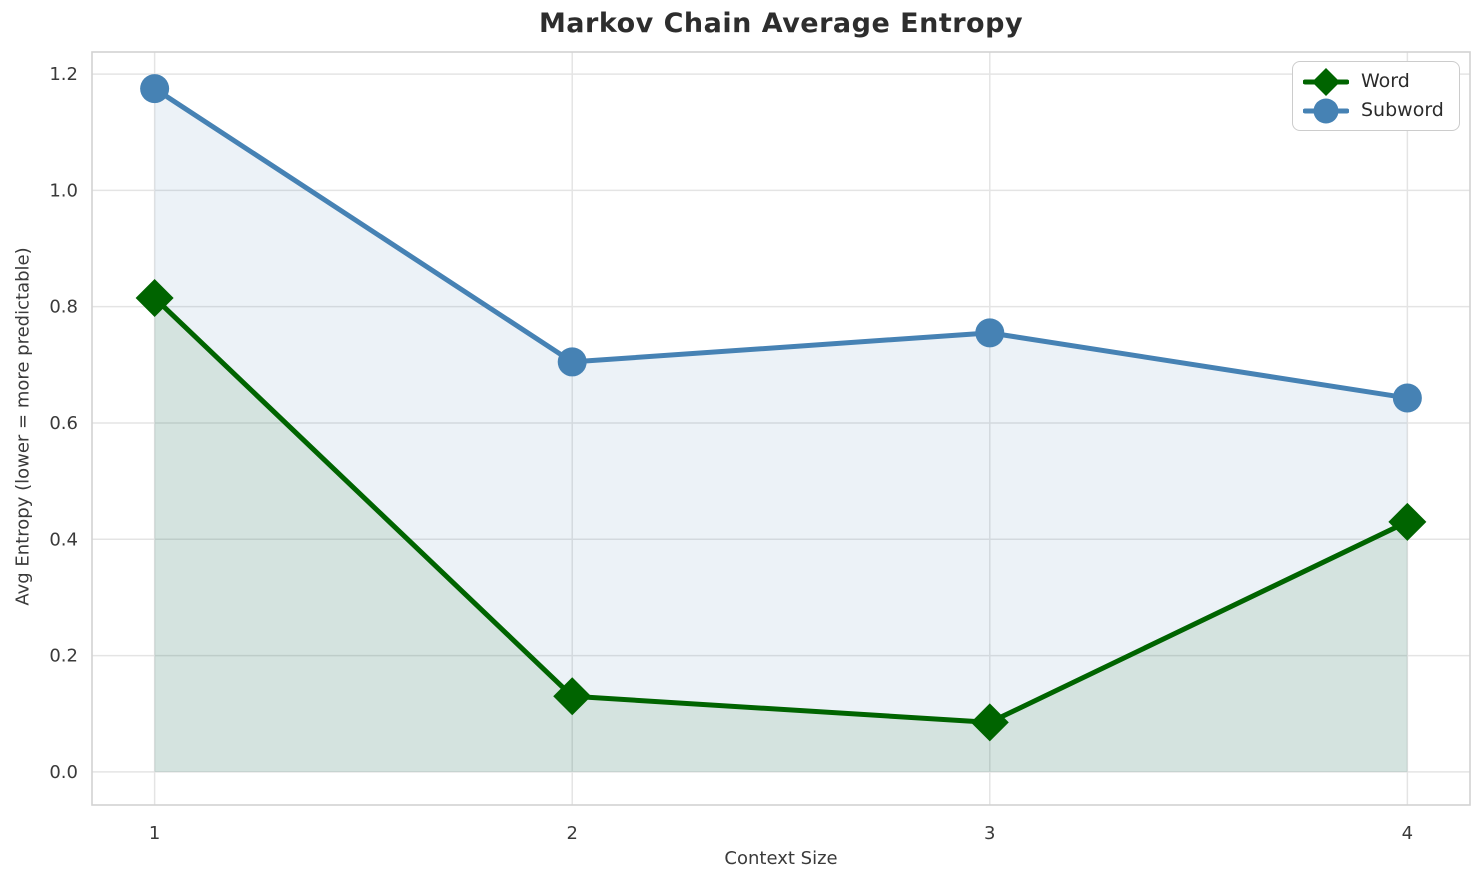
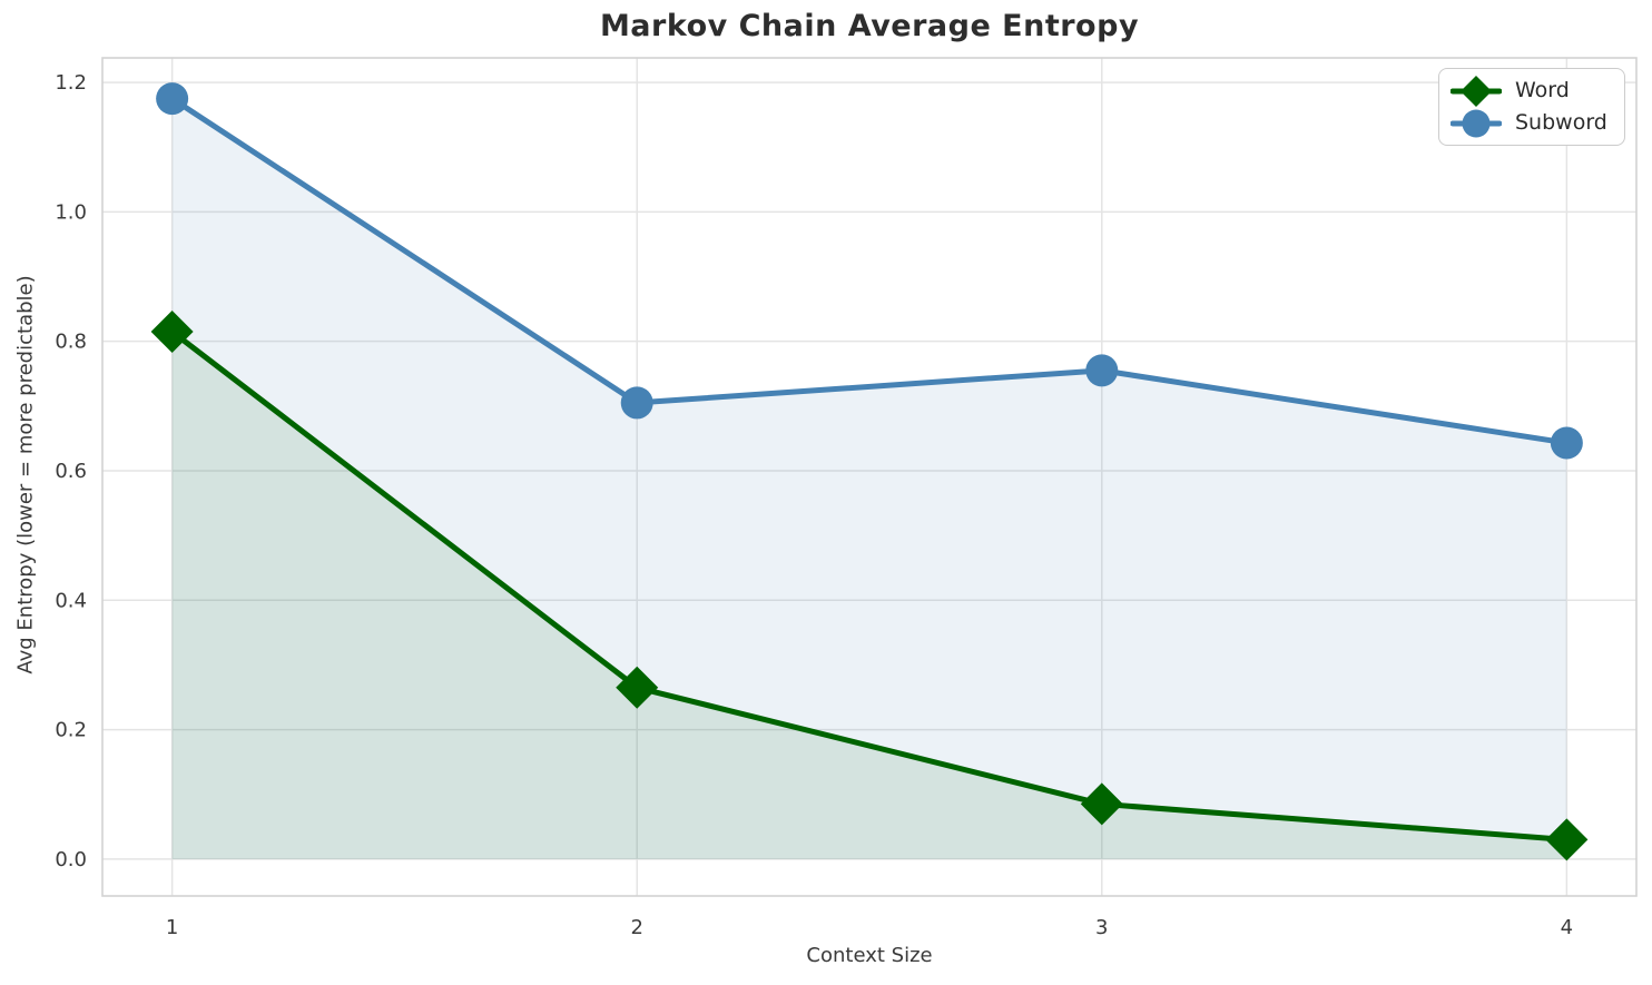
Word/2: 0.13 -> 0.27
Word/4: 0.43 -> 0.03
